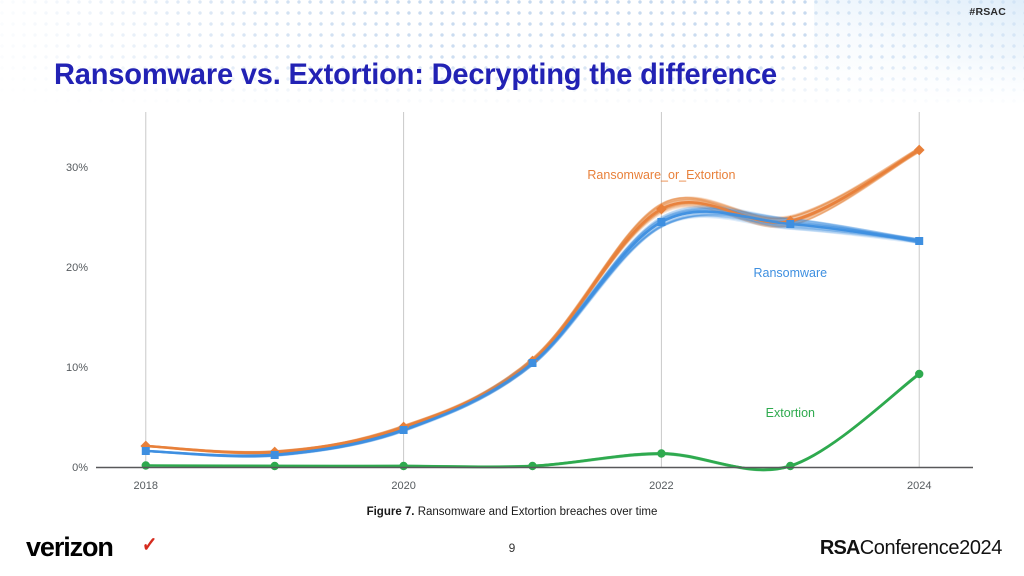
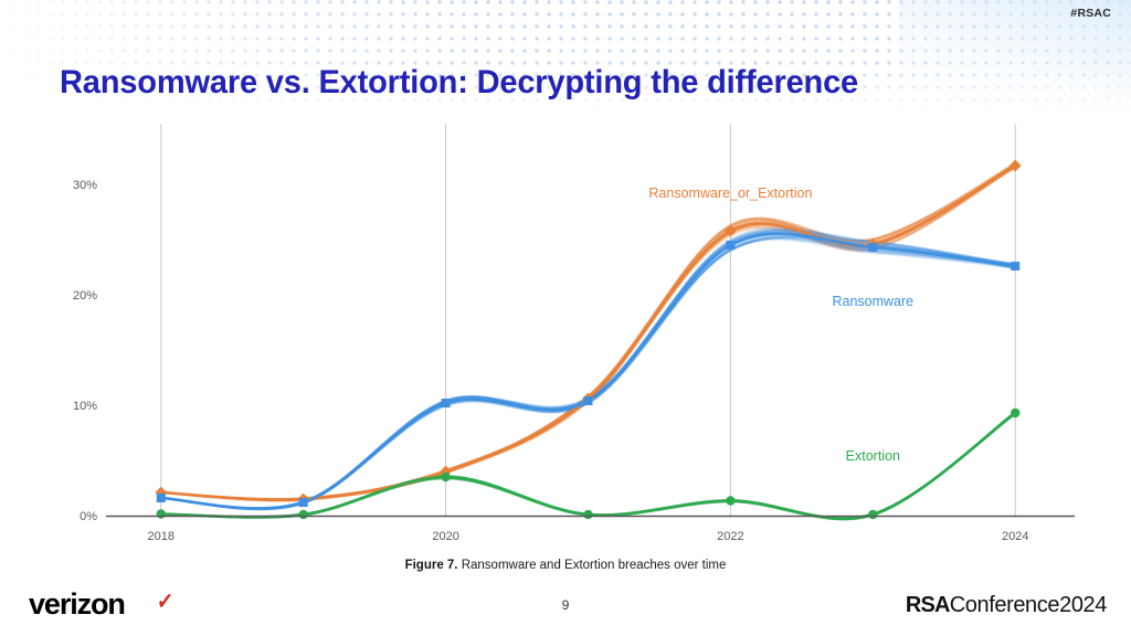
Ransomware/2020: 3.7% -> 10.2%
Extortion/2020: 0.1% -> 3.5%
